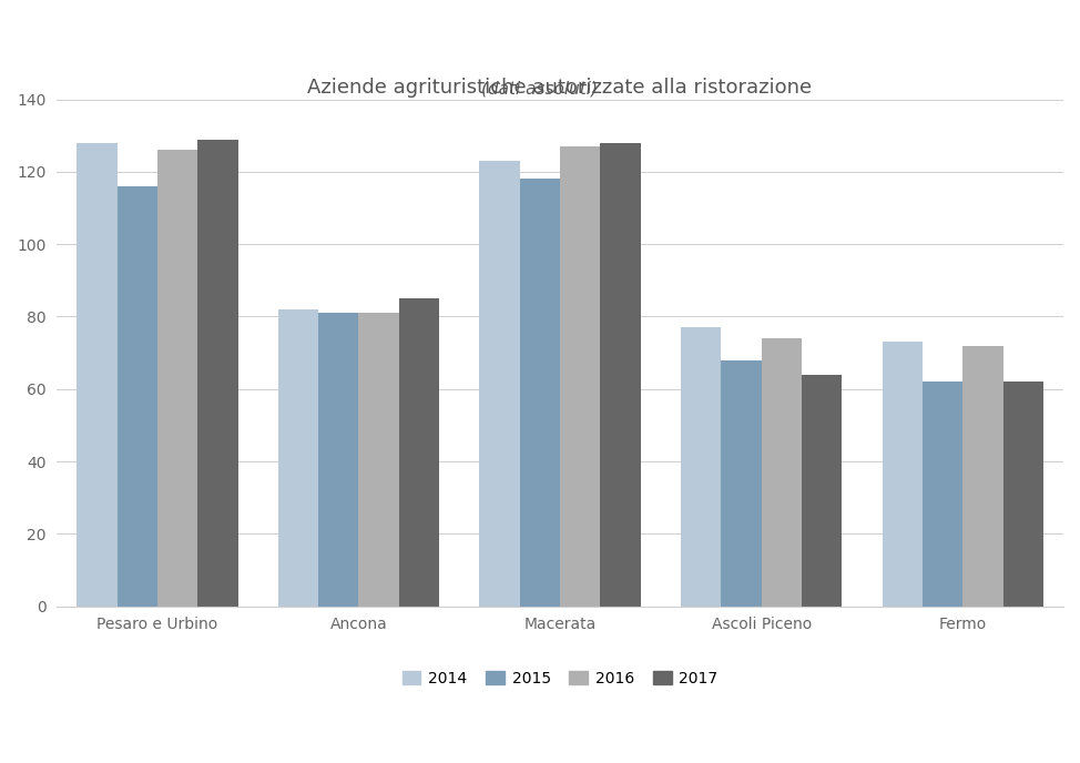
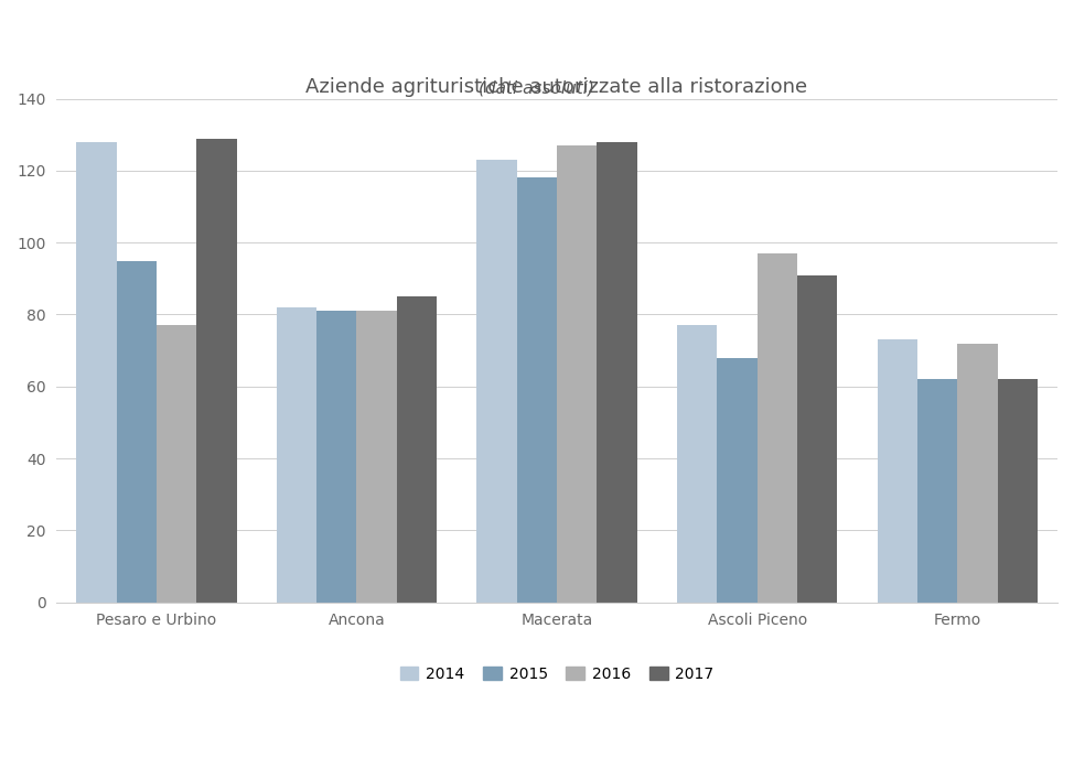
2015/Pesaro e Urbino: 116 -> 95
2016/Pesaro e Urbino: 126 -> 77
2016/Ascoli Piceno: 74 -> 97
2017/Ascoli Piceno: 64 -> 91
